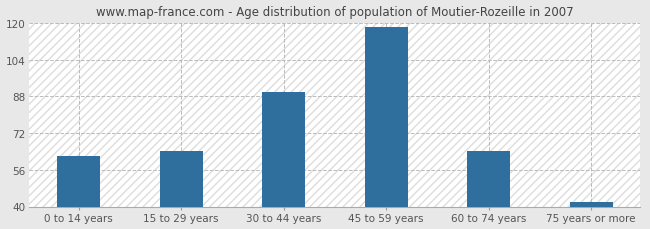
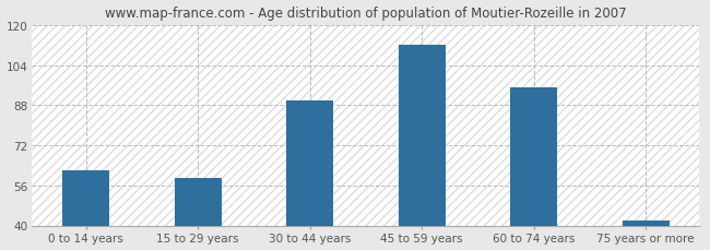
15 to 29 years: 64 -> 59
45 to 59 years: 118 -> 112
60 to 74 years: 64 -> 95
